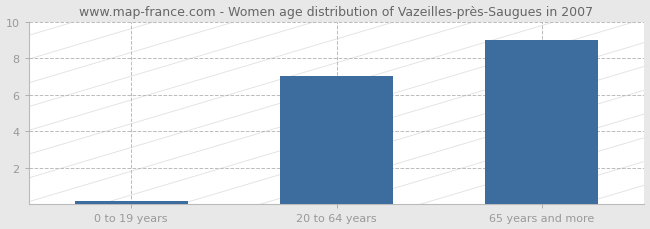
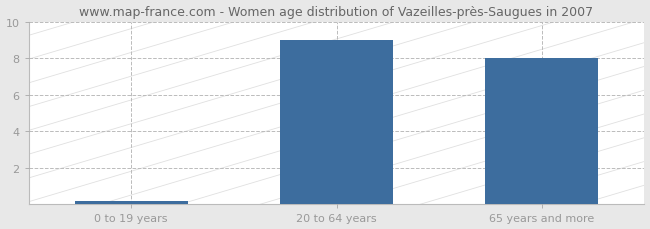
20 to 64 years: 7.0 -> 9.0
65 years and more: 9.0 -> 8.0
